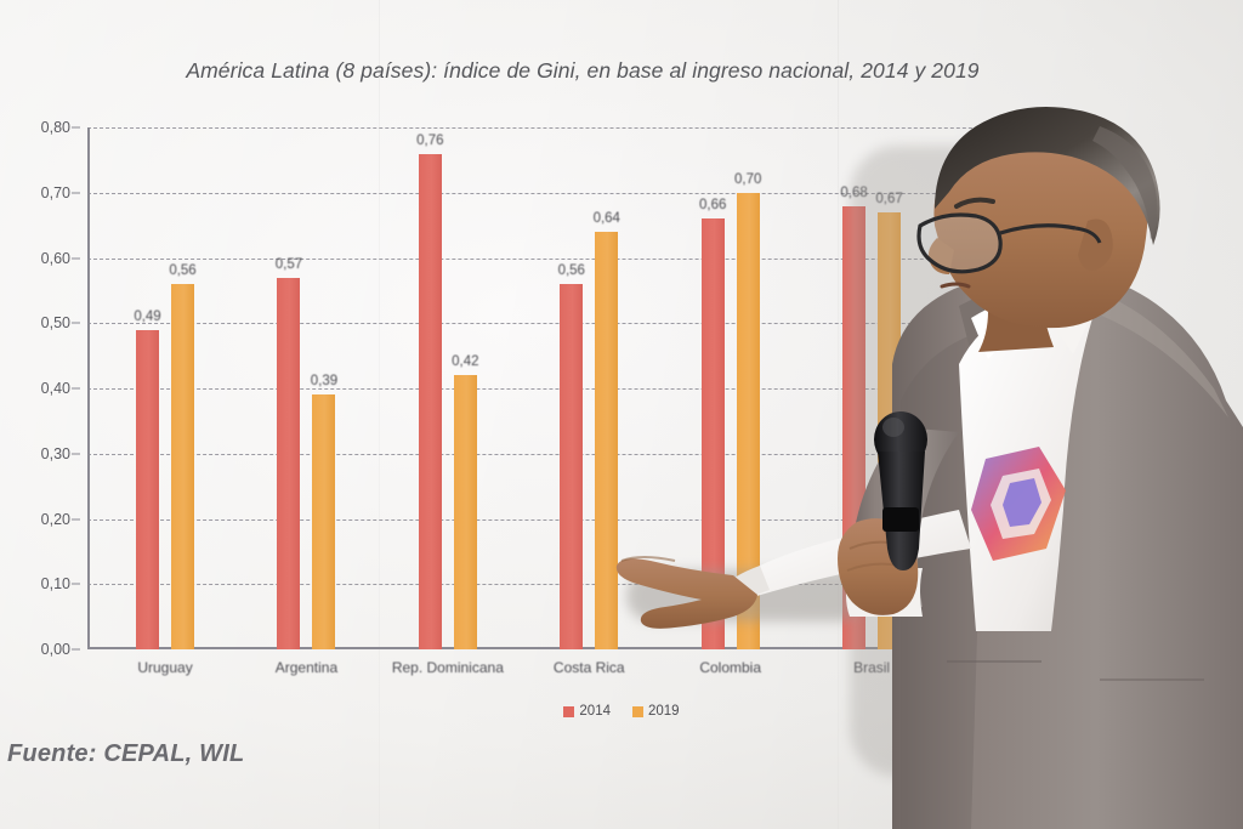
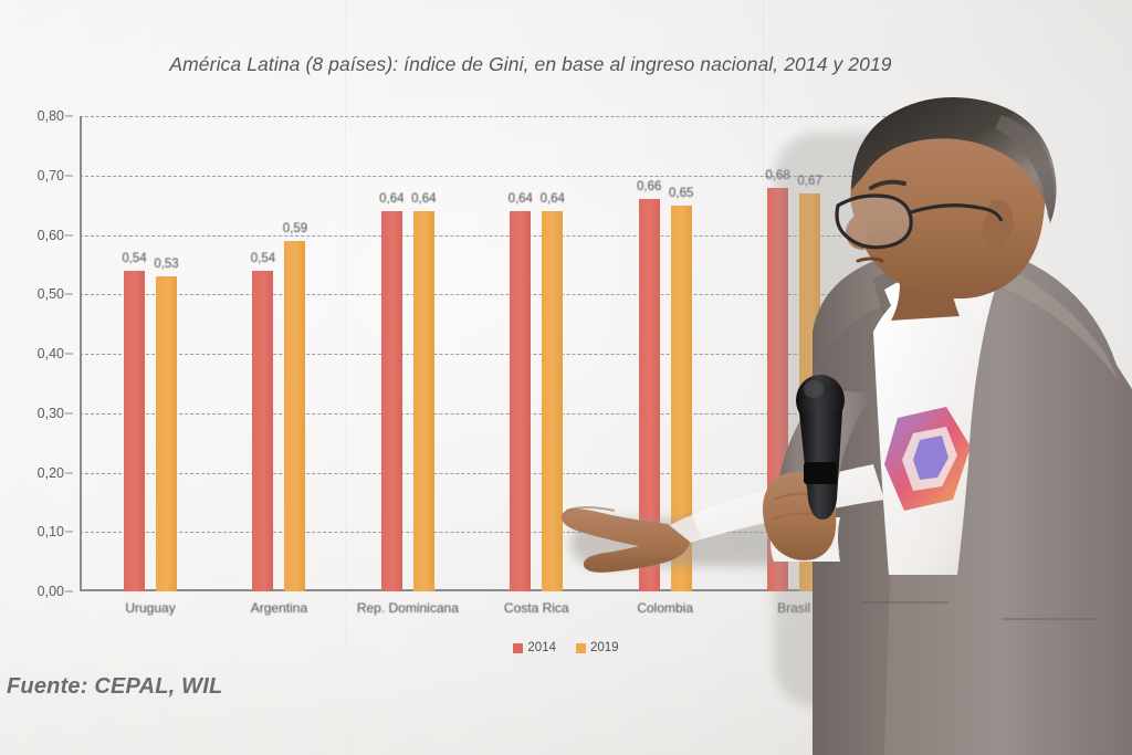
2014/Uruguay: 0,49 -> 0,54
2019/Uruguay: 0,56 -> 0,53
2014/Argentina: 0,57 -> 0,54
2019/Argentina: 0,39 -> 0,59
2014/Rep. Dominicana: 0,76 -> 0,64
2019/Rep. Dominicana: 0,42 -> 0,64
2014/Costa Rica: 0,56 -> 0,64
2019/Colombia: 0,70 -> 0,65
2014/Chile: 0,65 -> 0,71
